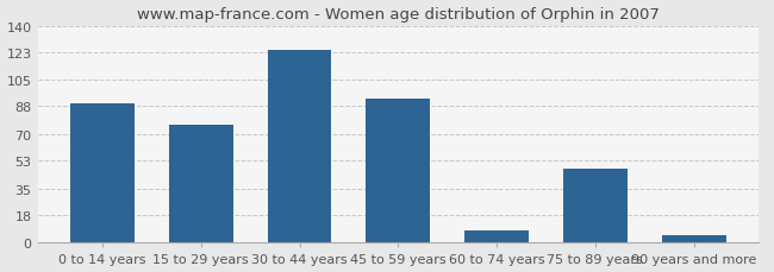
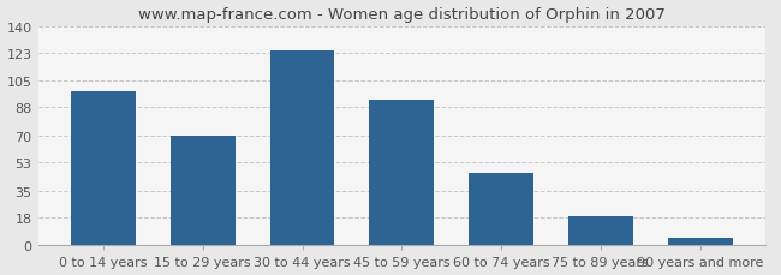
0 to 14 years: 90 -> 98
15 to 29 years: 76 -> 70
60 to 74 years: 8 -> 46
75 to 89 years: 48 -> 19
